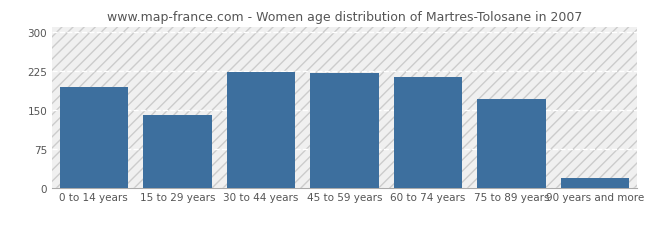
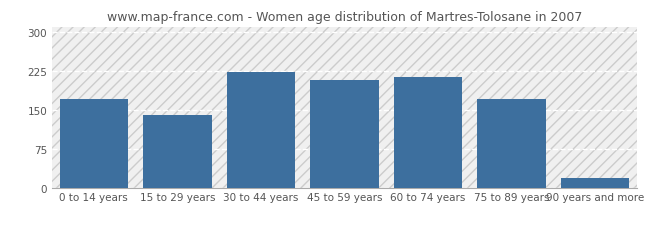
0 to 14 years: 194 -> 170
45 to 59 years: 220 -> 207
